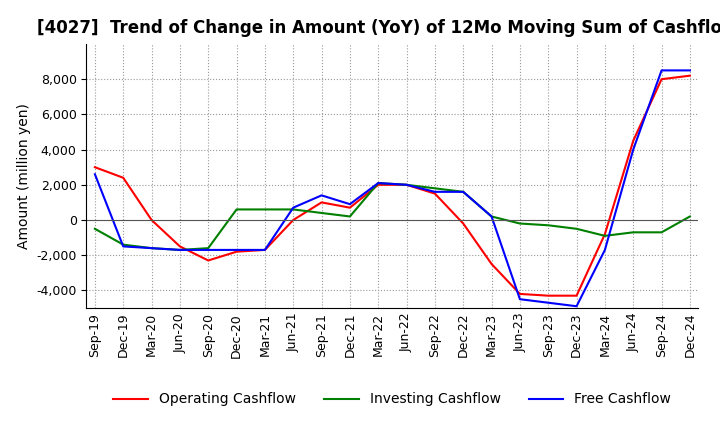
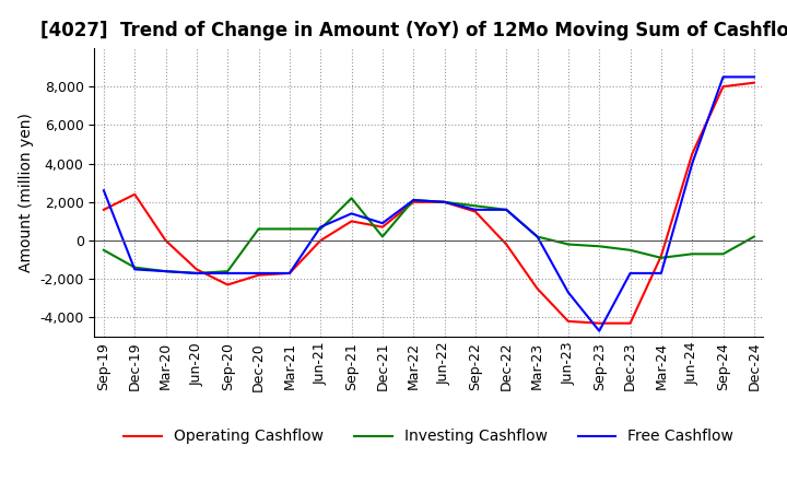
Operating Cashflow/Sep-19: 3,000 -> 1,600
Investing Cashflow/Sep-21: 400 -> 2,200
Free Cashflow/Jun-23: -4,500 -> -2,700
Free Cashflow/Dec-23: -4,900 -> -1,700
